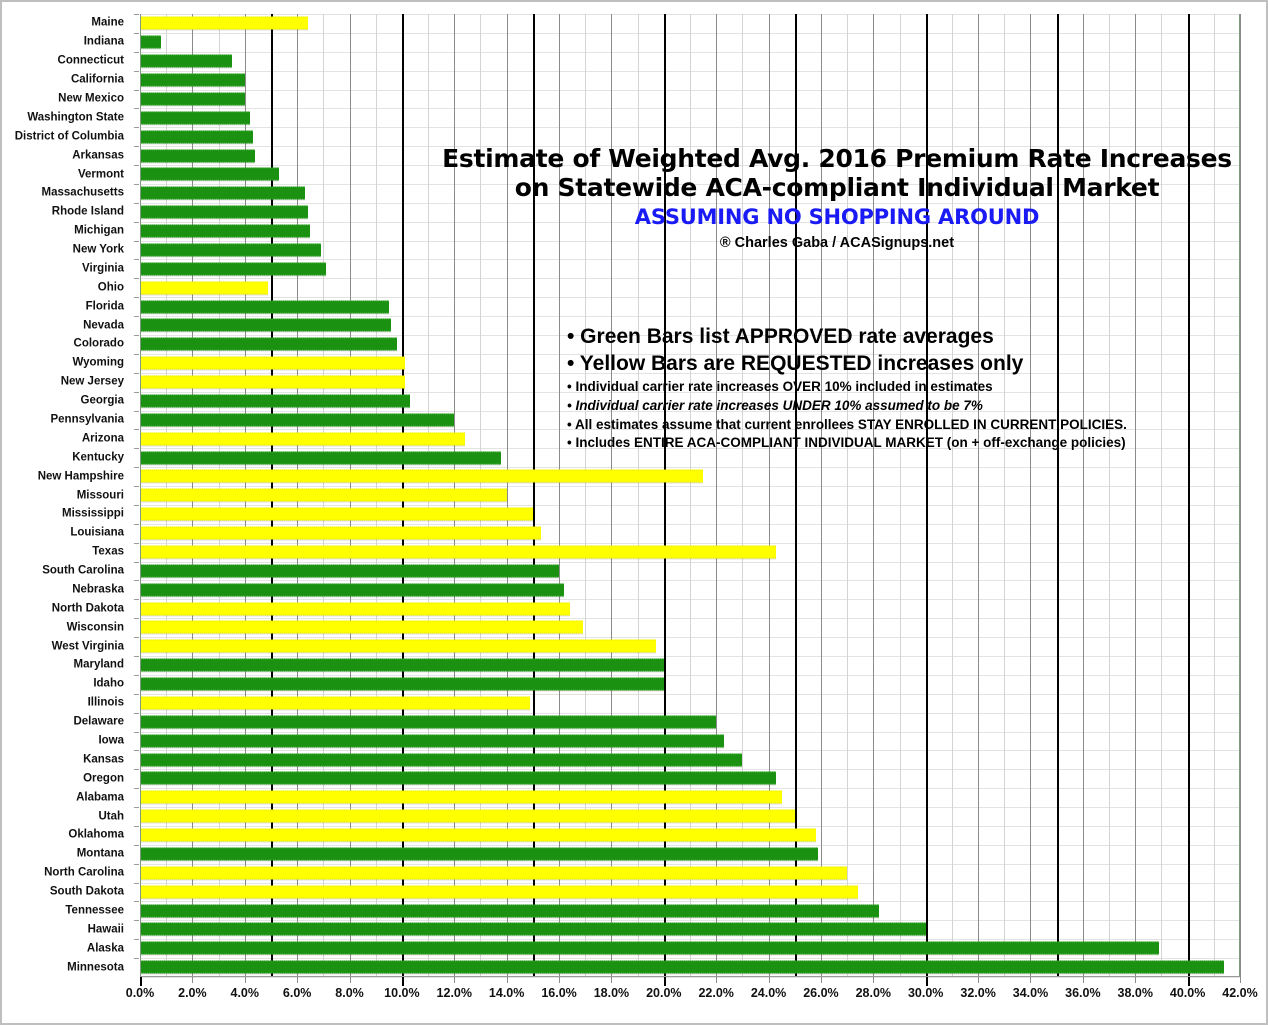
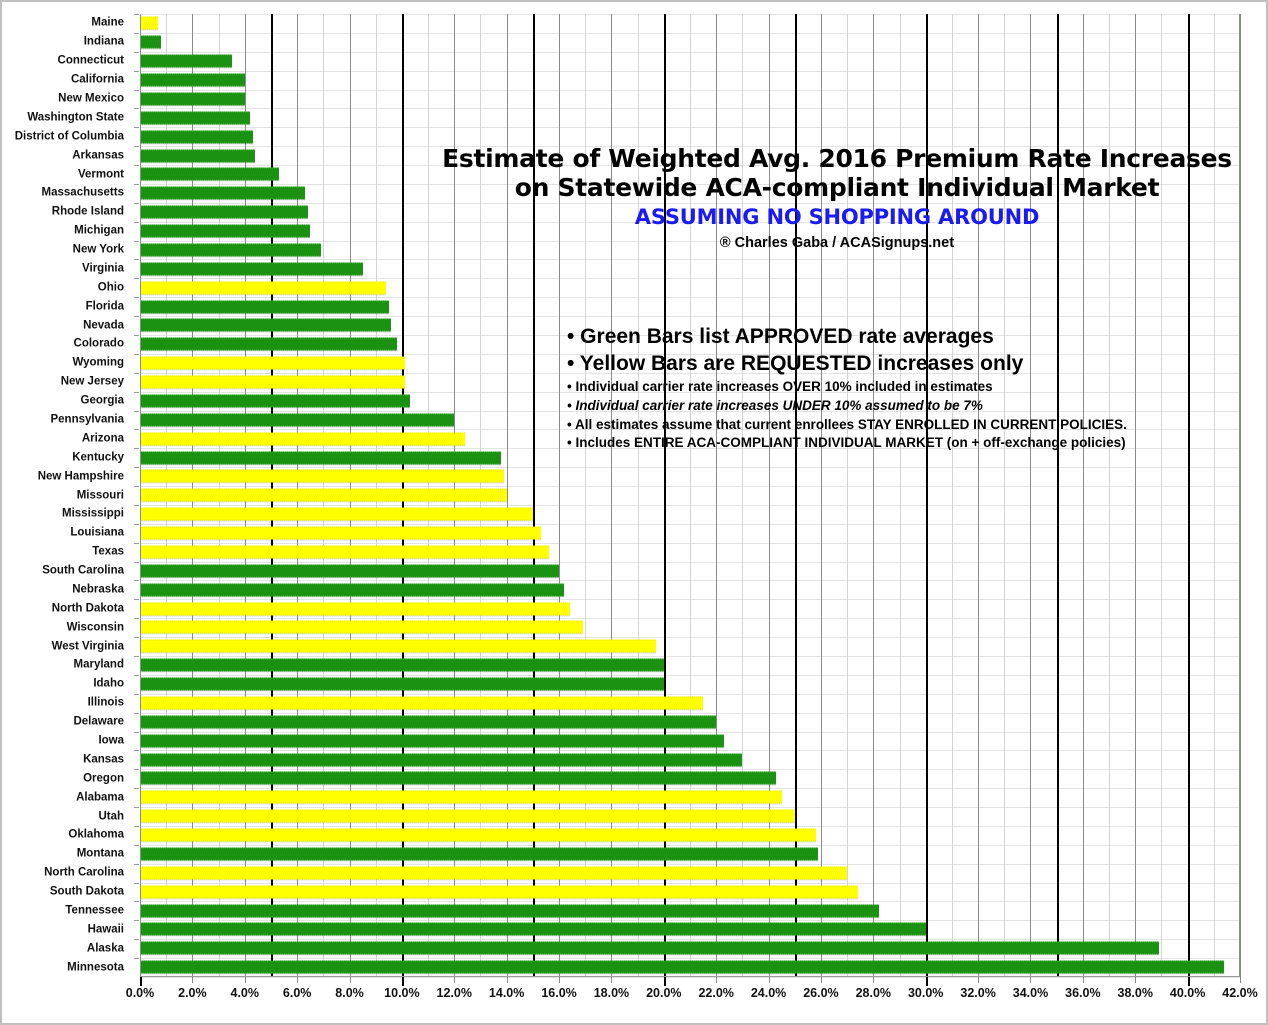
Maine: 6.4% -> 0.7%
Virginia: 7.1% -> 8.5%
Ohio: 4.9% -> 9.4%
New Hampshire: 21.5% -> 13.9%
Texas: 24.3% -> 15.6%
Illinois: 14.9% -> 21.5%
